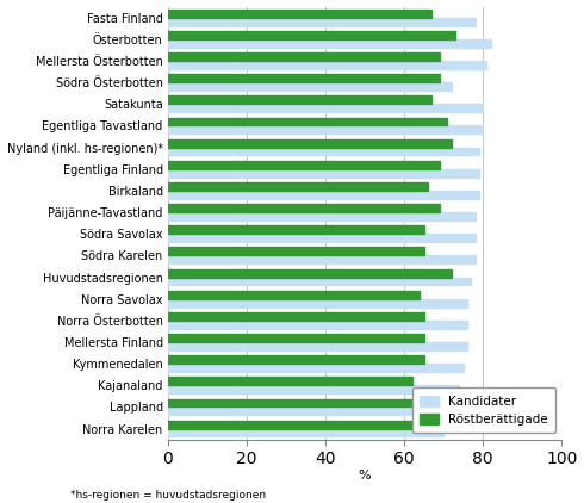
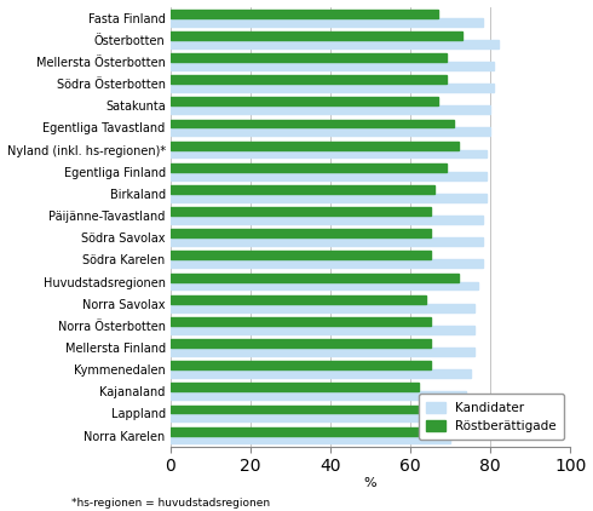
Kandidater/Södra Österbotten: 72 -> 81
Röstberättigade/Päijänne-Tavastland: 69 -> 65
